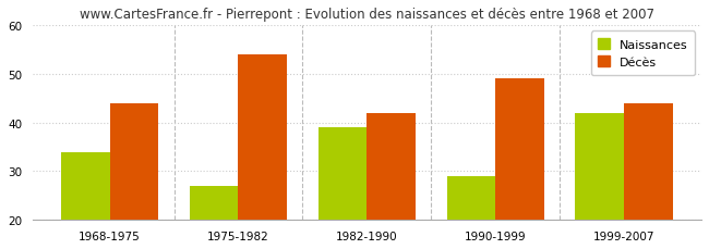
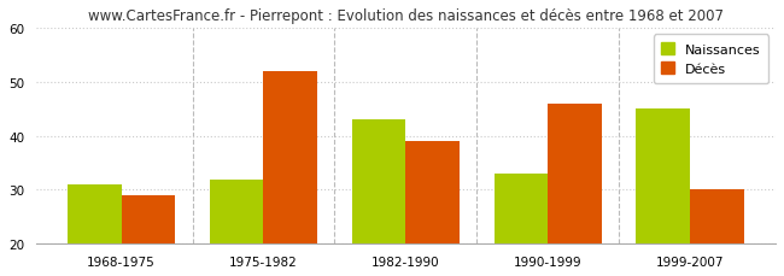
Naissances/1968-1975: 34 -> 31
Décès/1968-1975: 44 -> 29
Naissances/1975-1982: 27 -> 32
Décès/1975-1982: 54 -> 52
Naissances/1982-1990: 39 -> 43
Décès/1982-1990: 42 -> 39
Naissances/1990-1999: 29 -> 33
Décès/1990-1999: 49 -> 46
Naissances/1999-2007: 42 -> 45
Décès/1999-2007: 44 -> 30
